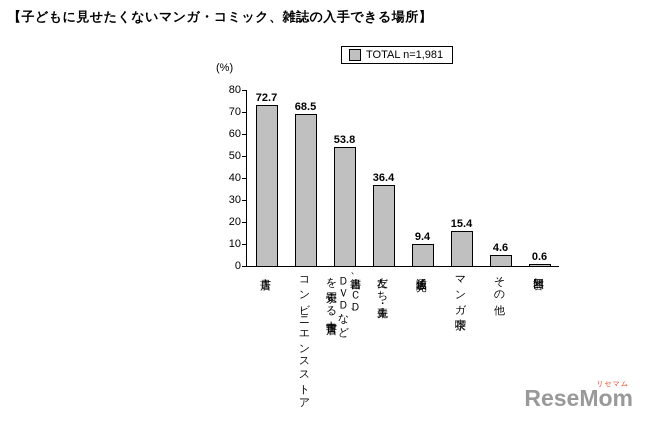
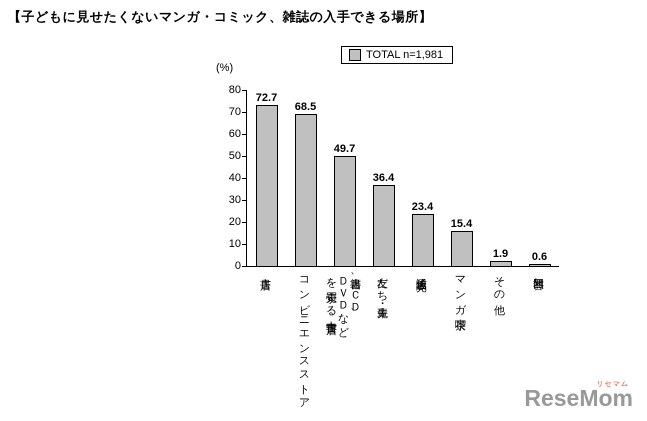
書籍、ＣＤ、ＤＶＤなどを売買する中古書店: 53.8 -> 49.7
通信販売: 9.4 -> 23.4
その他: 4.6 -> 1.9
